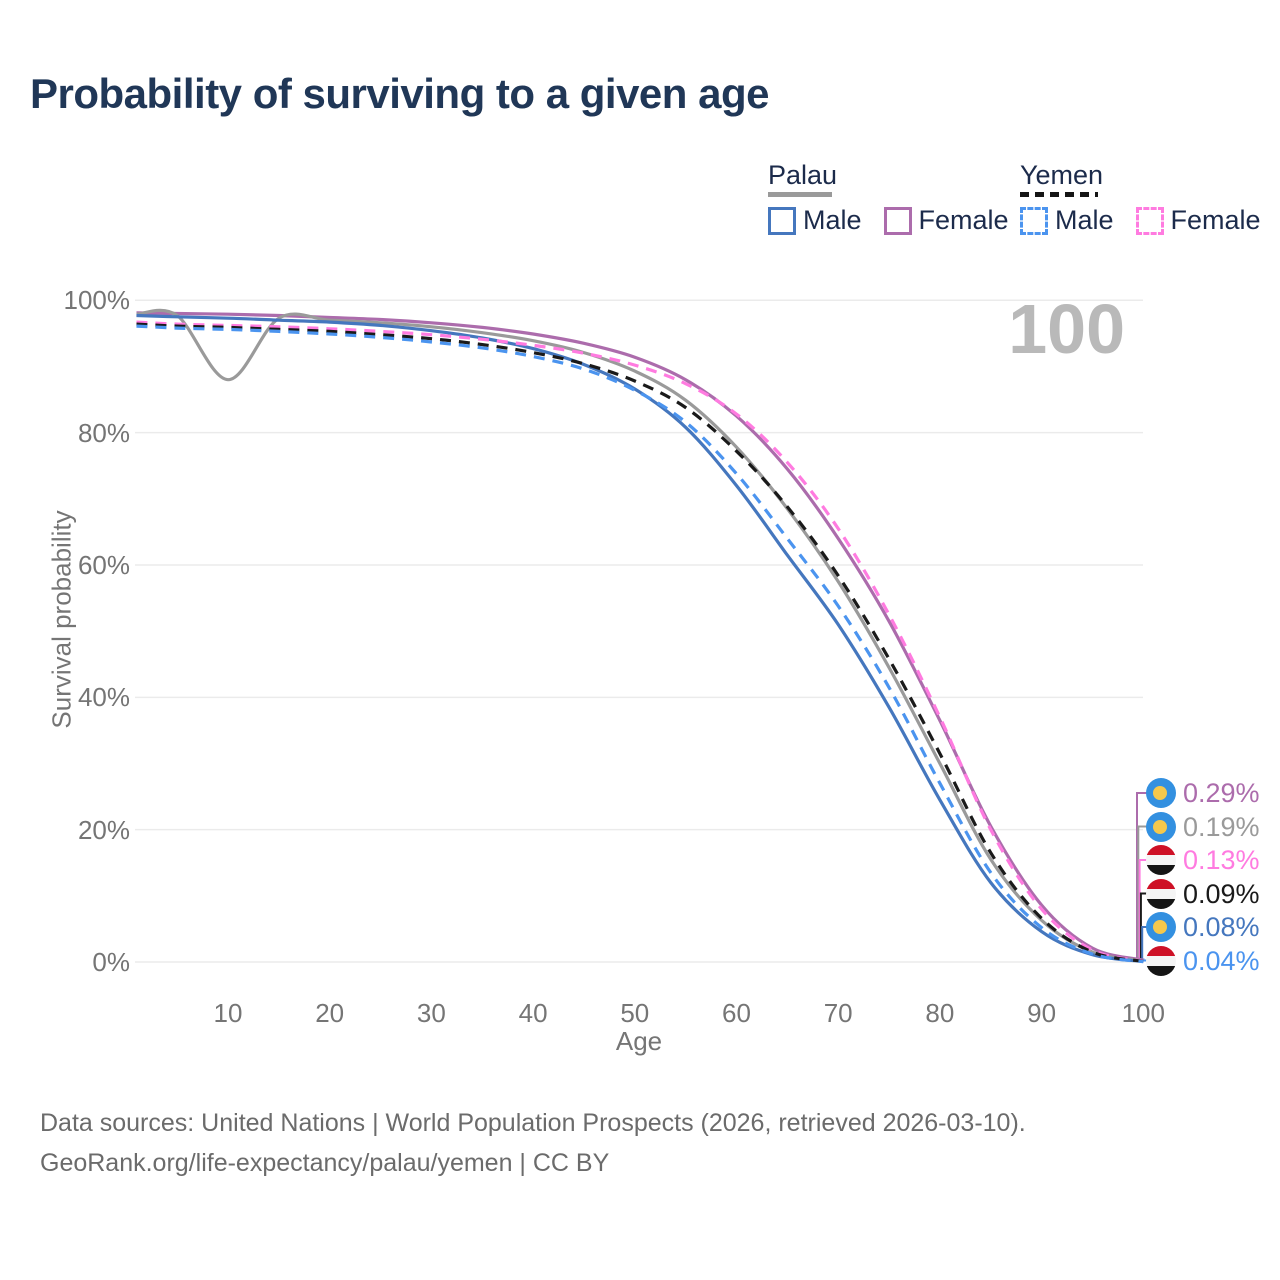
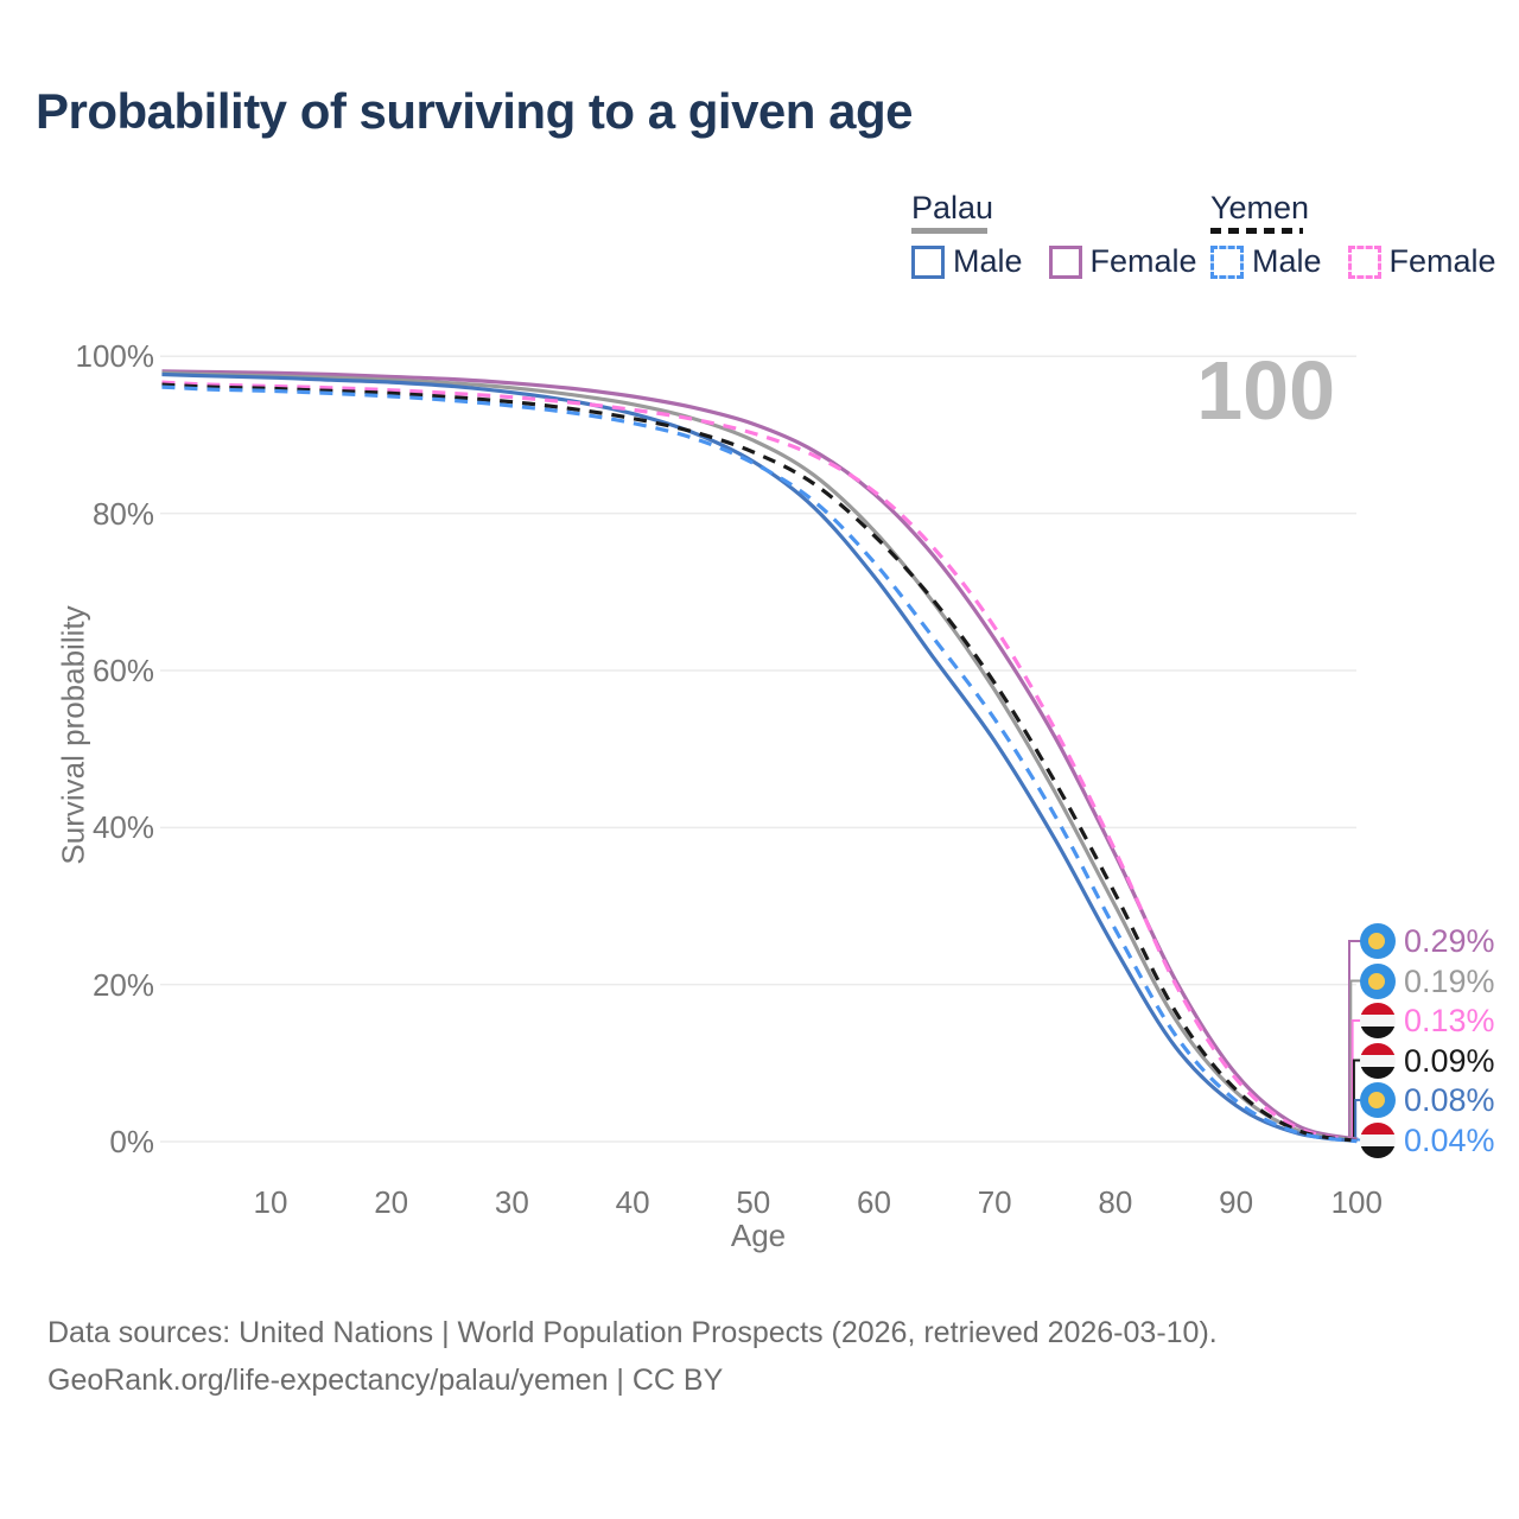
Palau/10: 88% -> 98%
